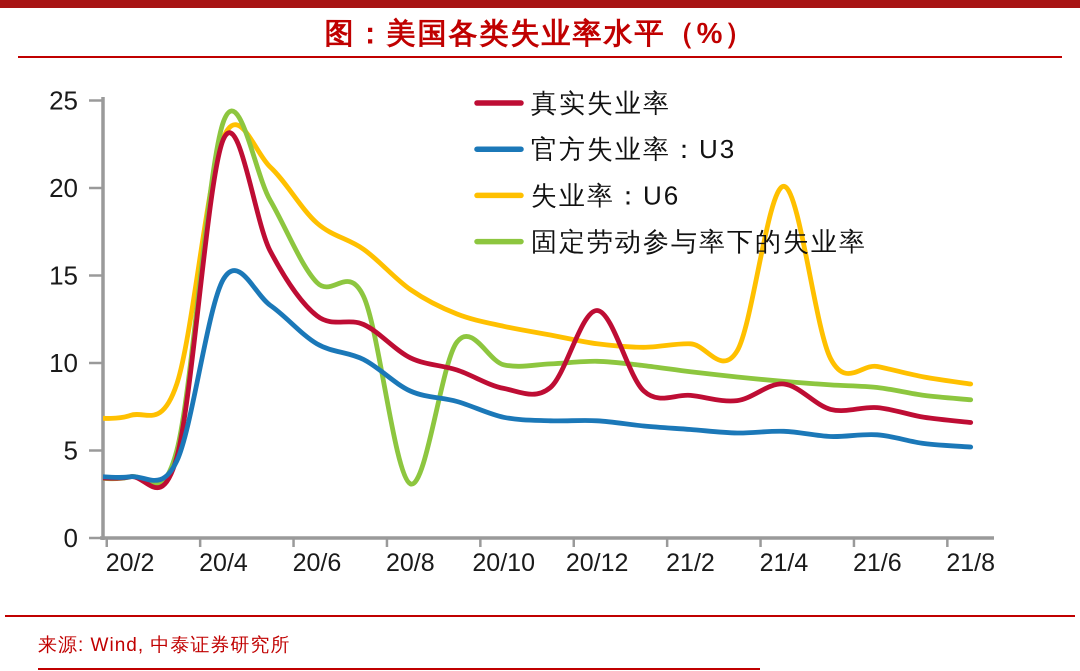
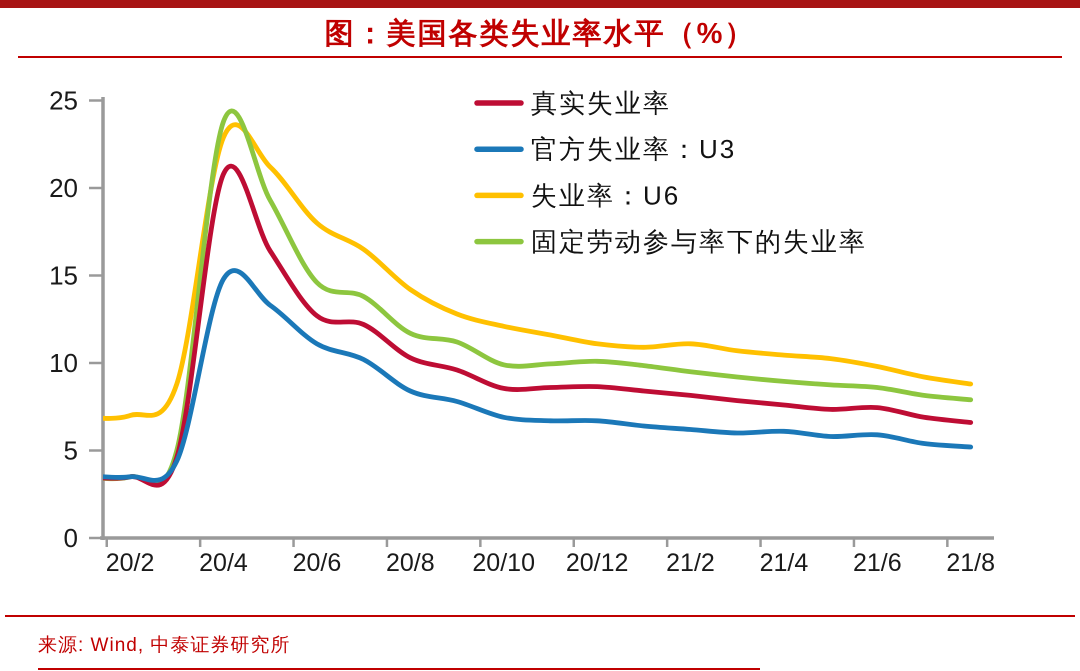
真实失业率/20/4: 22.8 -> 20.8
固定劳动参与率下的失业率/20/8: 3.1 -> 11.7
真实失业率/20/12: 13.0 -> 8.7
真实失业率/21/4: 8.8 -> 7.6
失业率：U6/21/4: 20.1 -> 10.4
